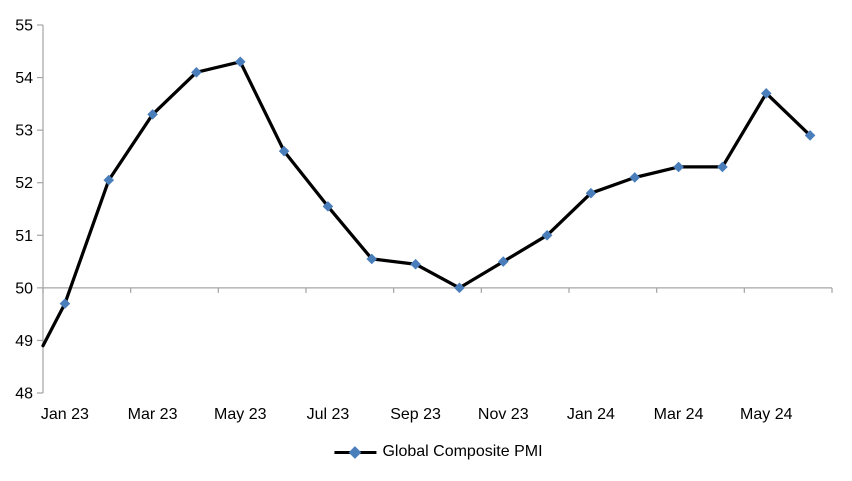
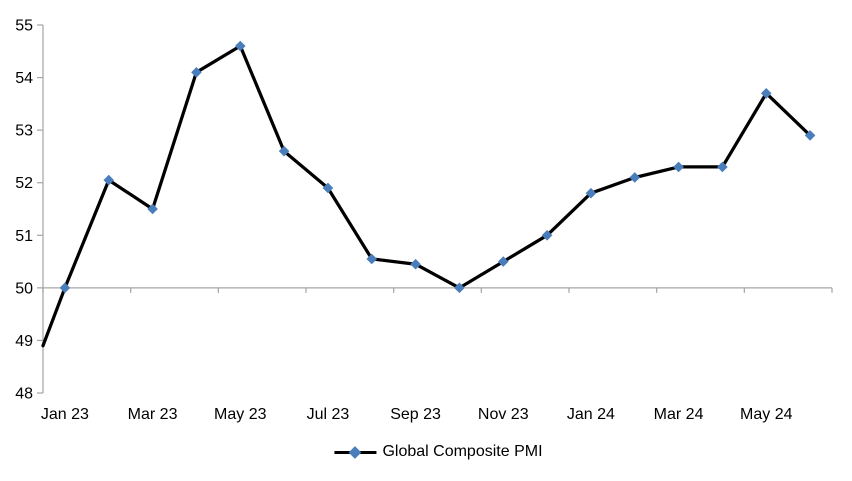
Jan 23: 49.7 -> 50.0
Mar 23: 53.3 -> 51.5
May 23: 54.3 -> 54.6
Jul 23: 51.5 -> 51.9
